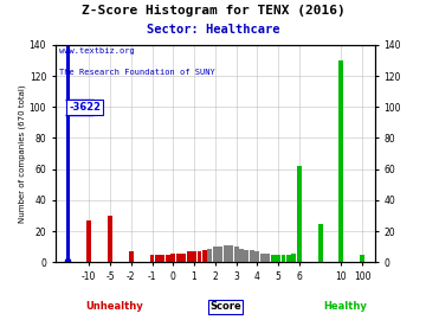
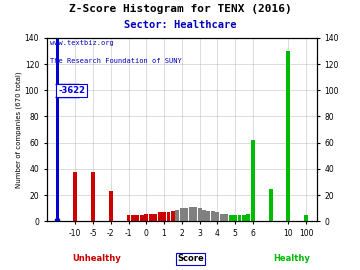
-10: 27 -> 38
-5: 30 -> 38
-2: 7 -> 23
